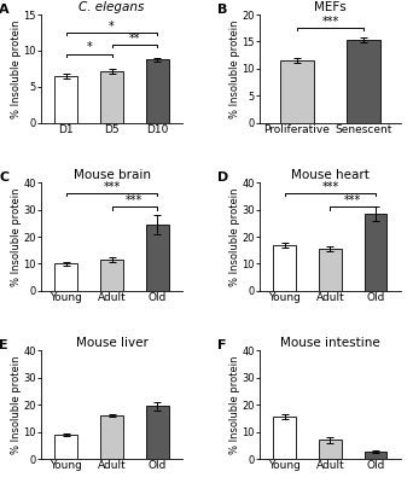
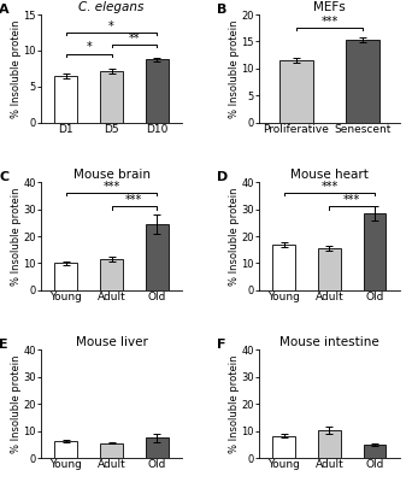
Mouse liver/Young: 9.0 -> 6.2
Mouse liver/Adult: 16.0 -> 5.5
Mouse liver/Old: 19.5 -> 7.5
Mouse intestine/Young: 15.5 -> 8.2
Mouse intestine/Adult: 7.0 -> 10.2
Mouse intestine/Old: 2.5 -> 5.0
